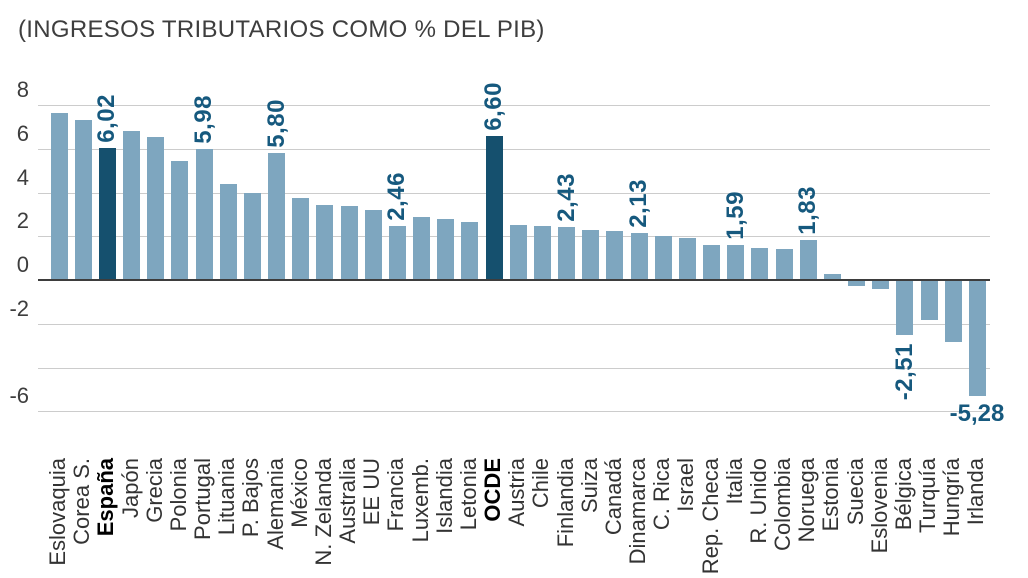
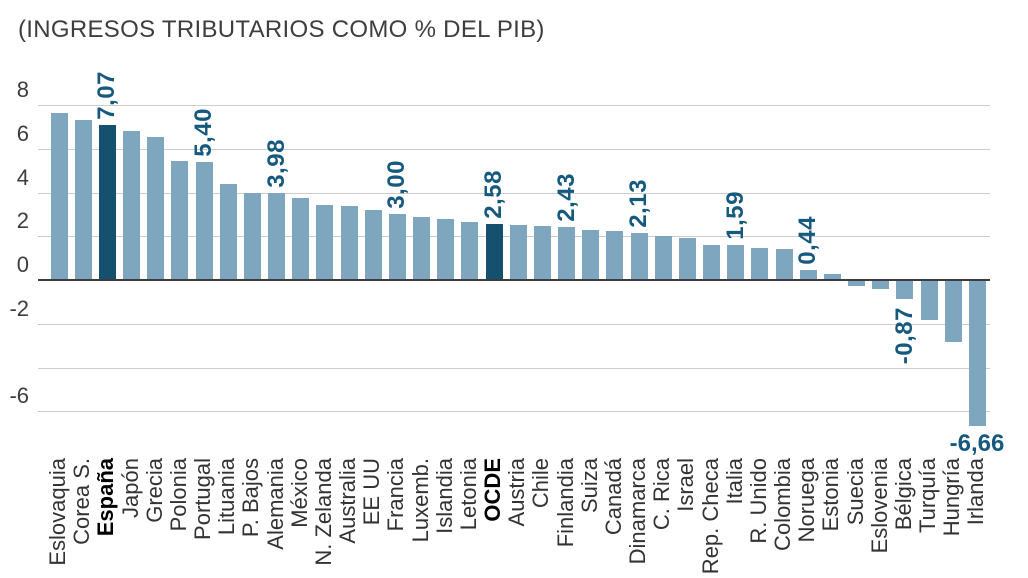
España: 6,02 -> 7,07
Portugal: 5,98 -> 5,40
Alemania: 5,80 -> 3,98
Francia: 2,46 -> 3,00
OCDE: 6,60 -> 2,58
Noruega: 1,83 -> 0,44
Bélgica: -2,51 -> -0,87
Irlanda: -5,28 -> -6,66
